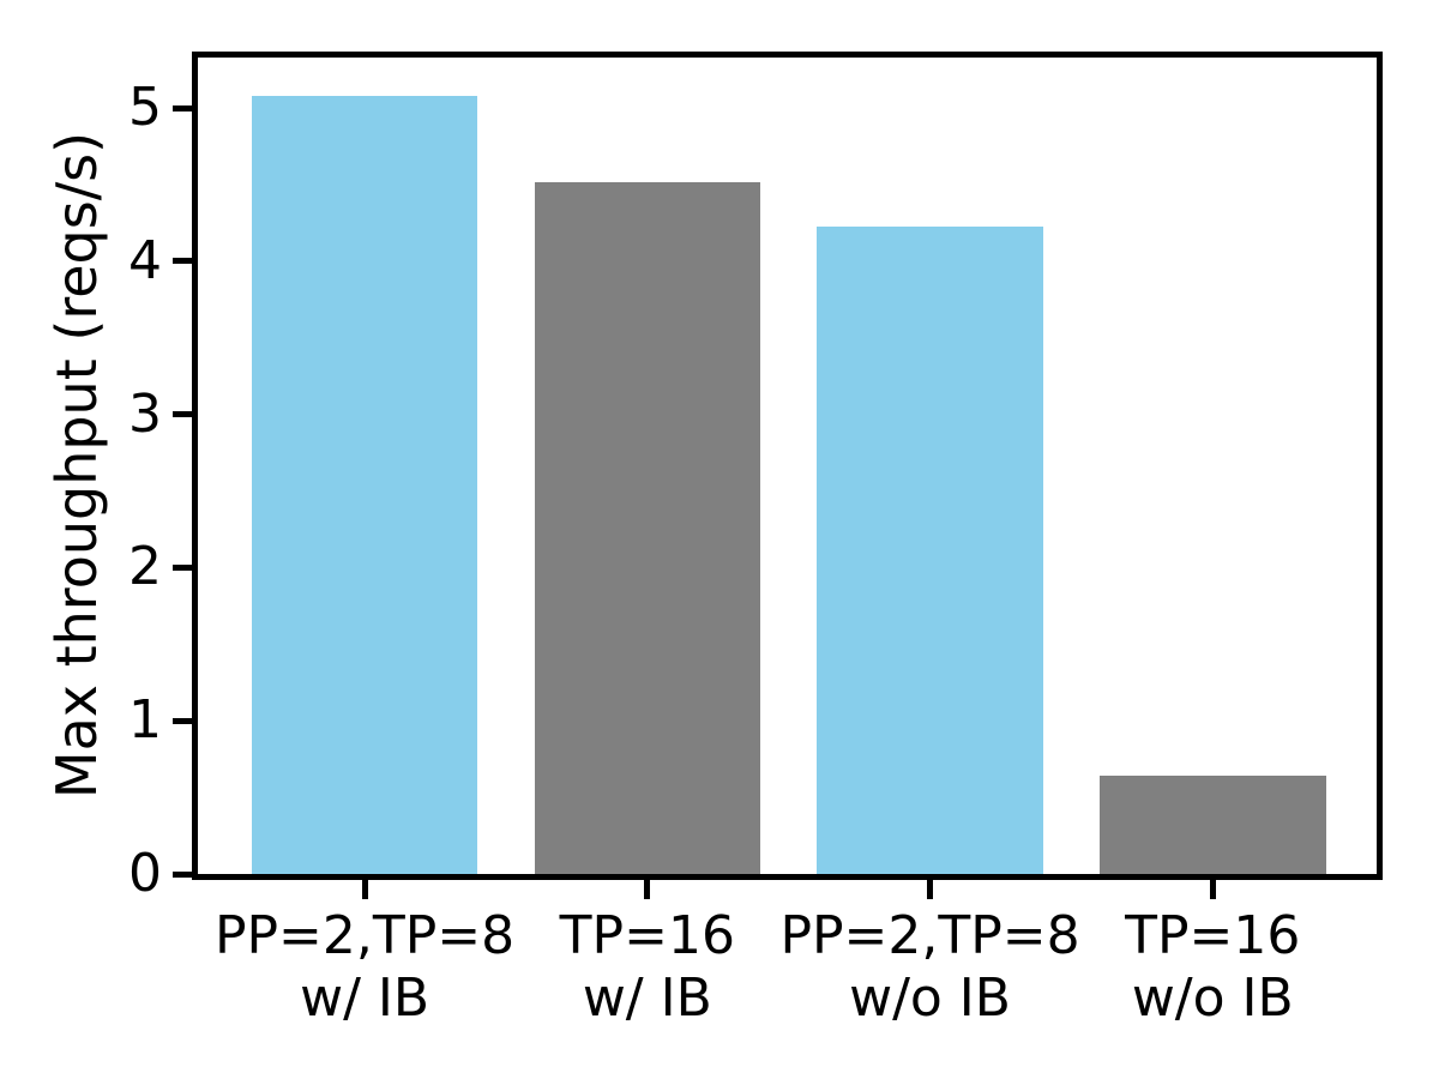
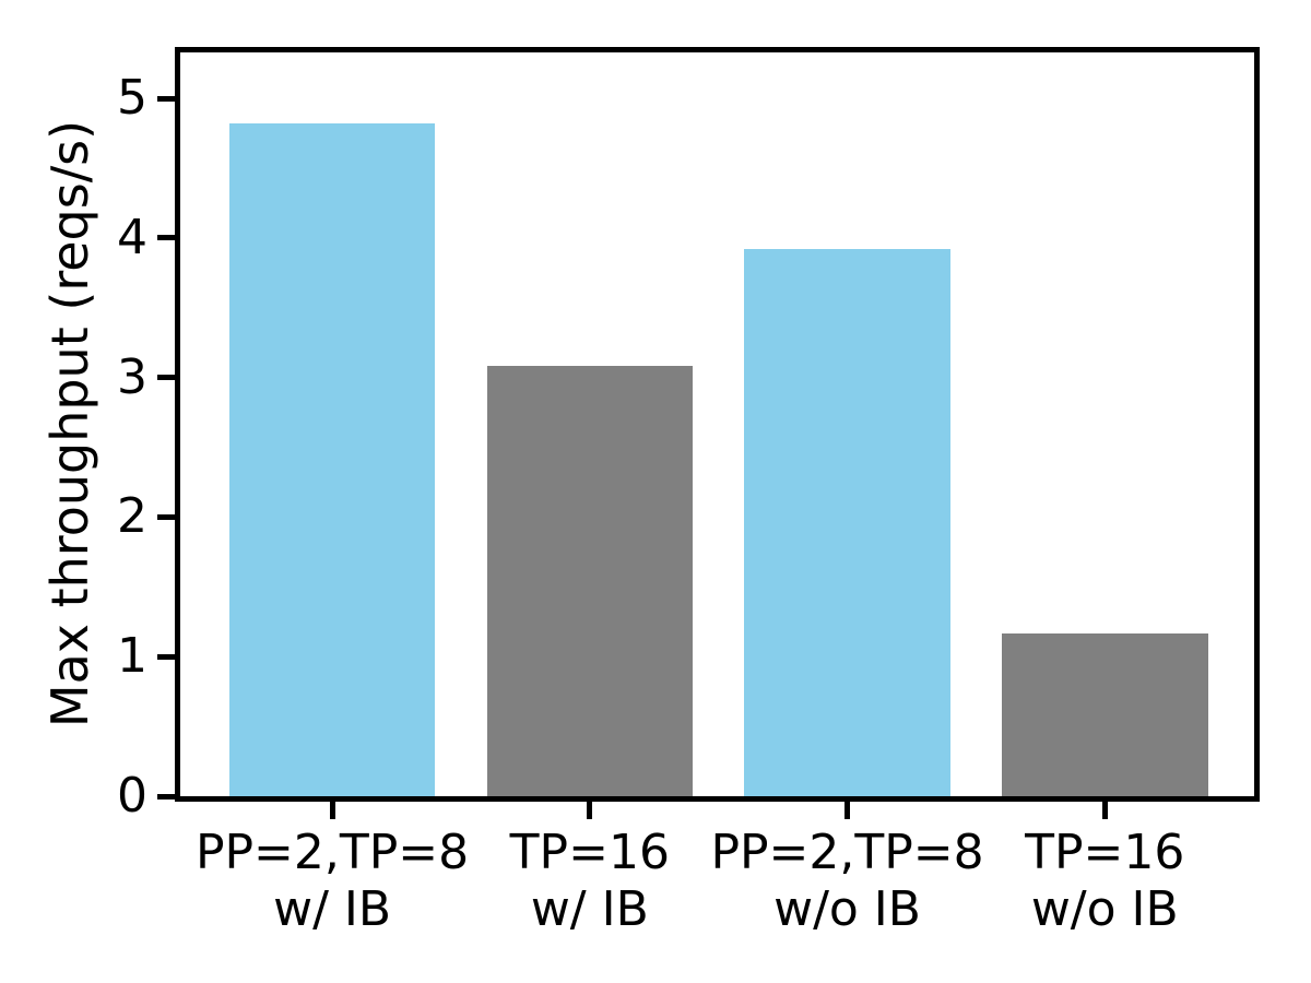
PP=2,TP=8 w/ IB: 5.08 -> 4.82
TP=16 w/ IB: 4.52 -> 3.08
PP=2,TP=8 w/o IB: 4.23 -> 3.92
TP=16 w/o IB: 0.64 -> 1.17
